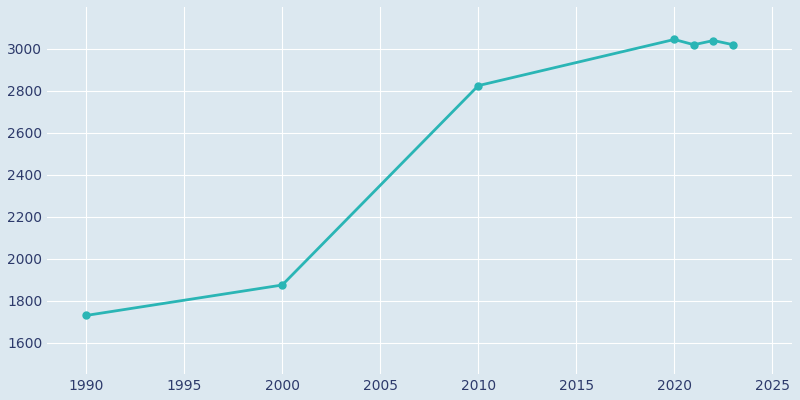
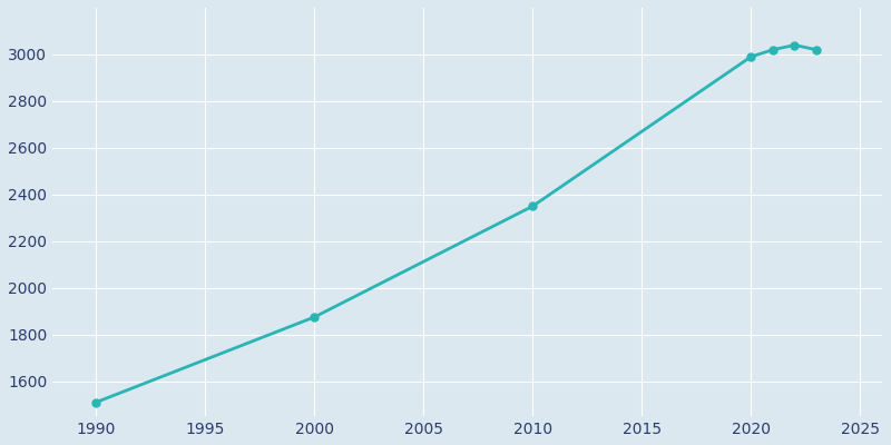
1990: 1730 -> 1510
2010: 2825 -> 2350
2020: 3045 -> 2990
